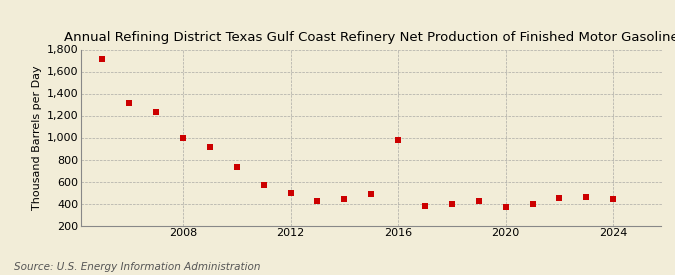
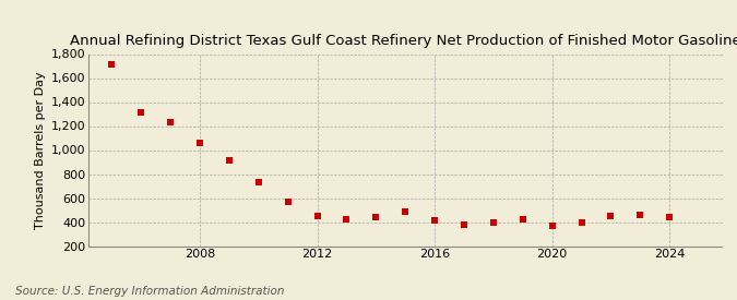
2008: 1,000 -> 1,060
2012: 500 -> 450
2016: 980 -> 410
